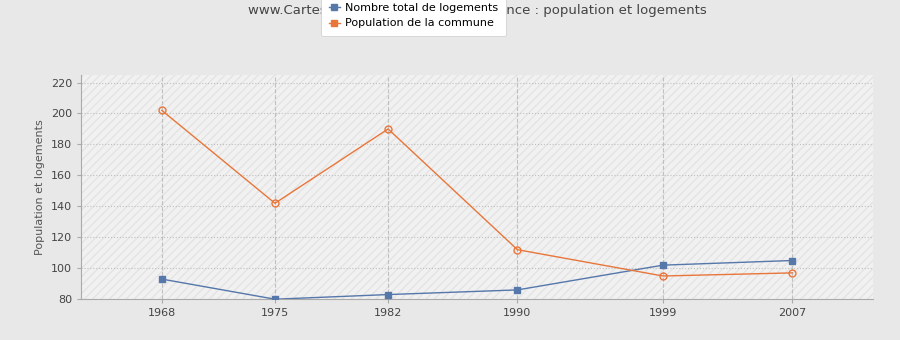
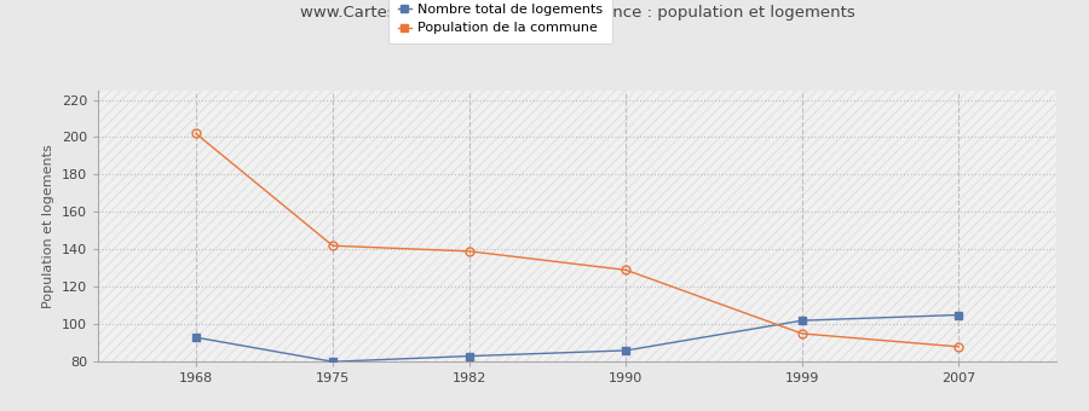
Population de la commune/1982: 190 -> 139
Population de la commune/1990: 112 -> 129
Population de la commune/2007: 97 -> 88
